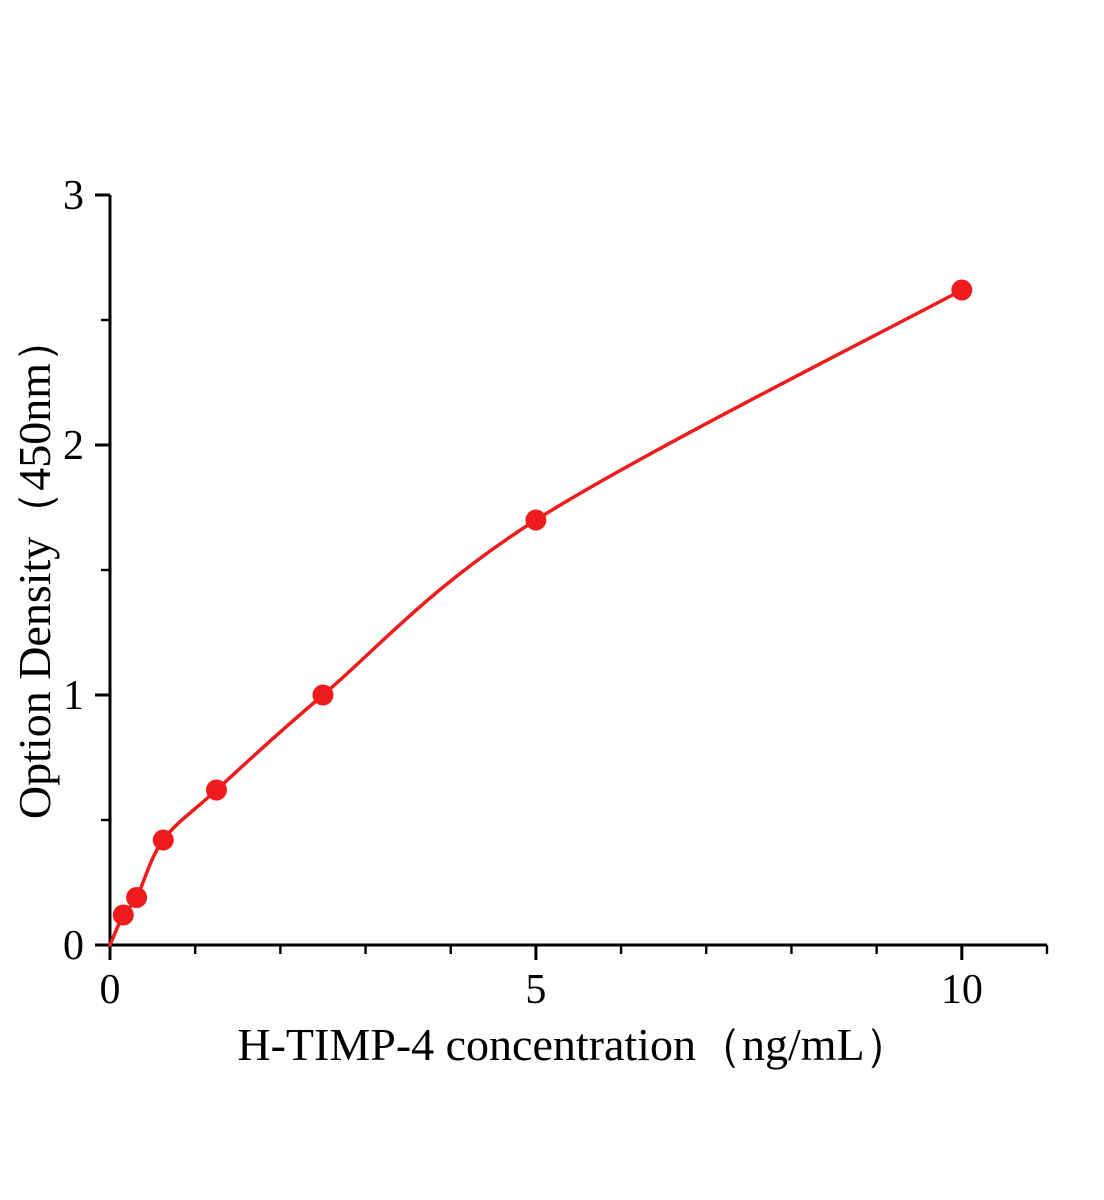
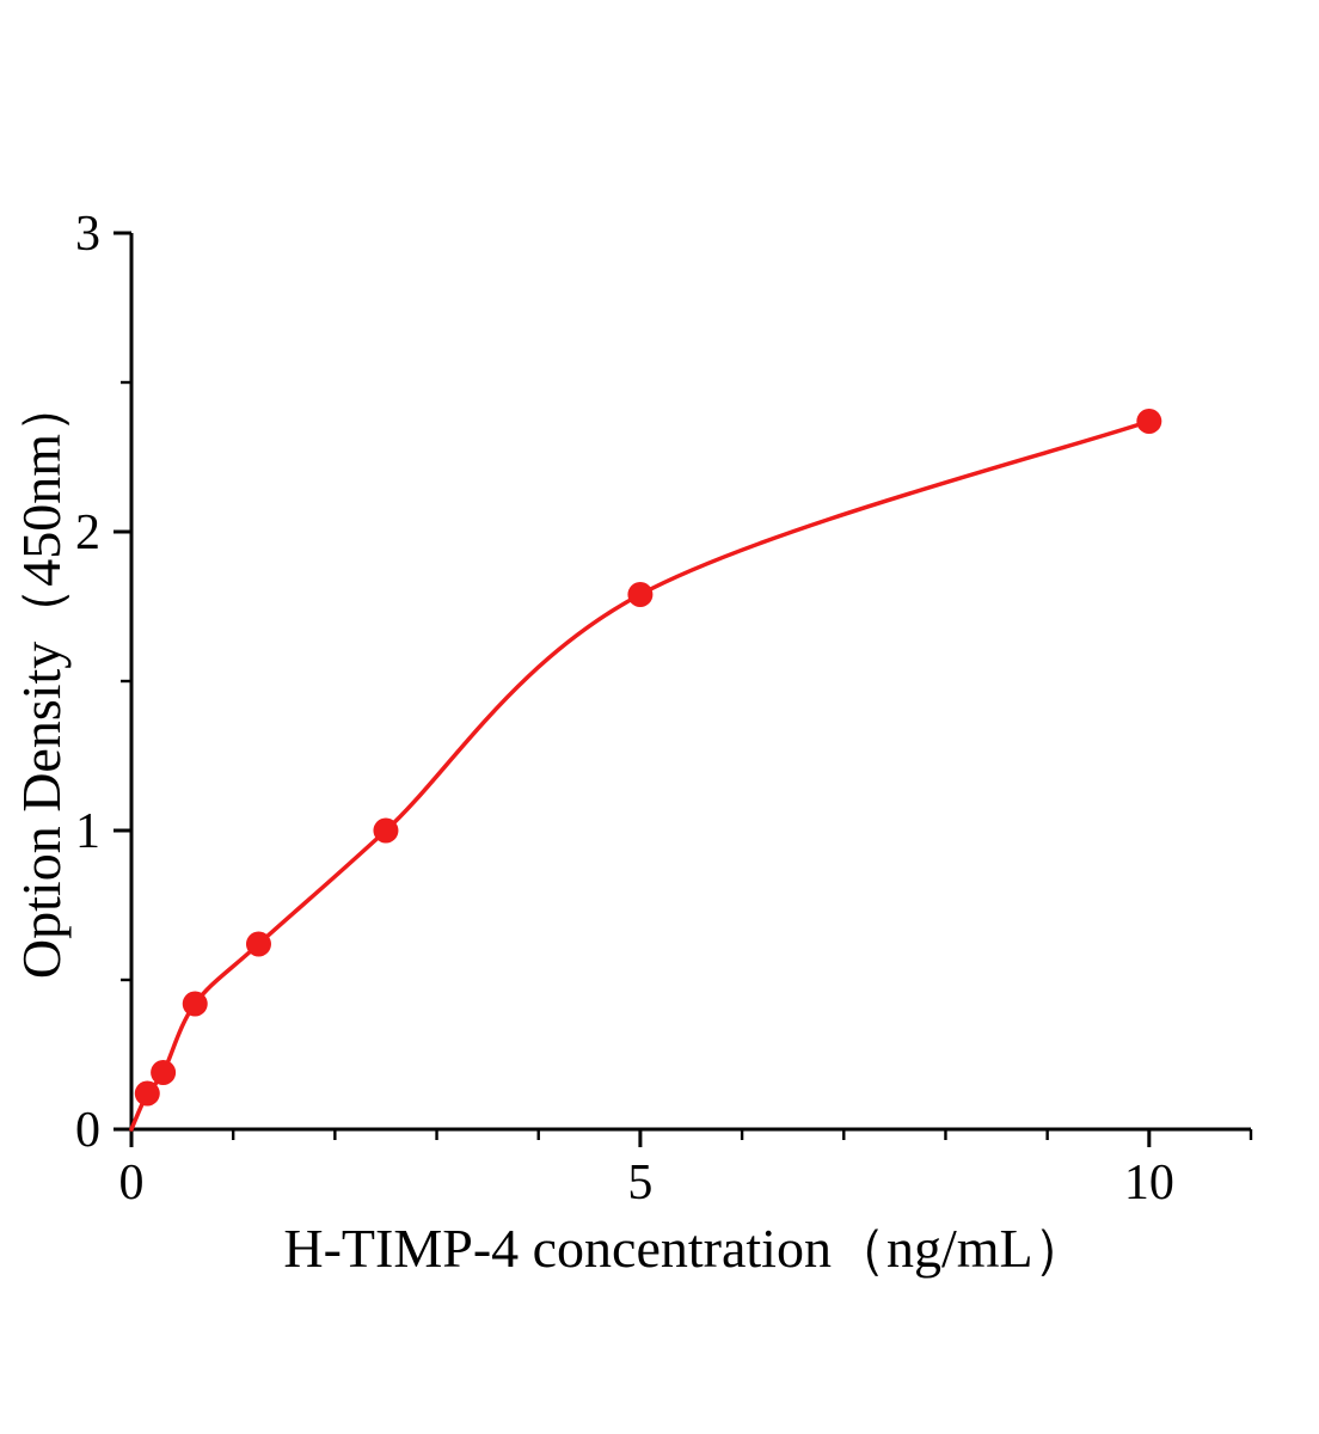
5: 1.70 -> 1.79
10: 2.62 -> 2.37
